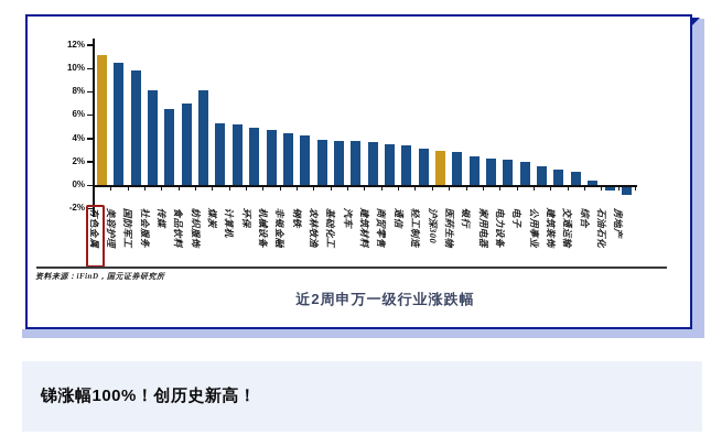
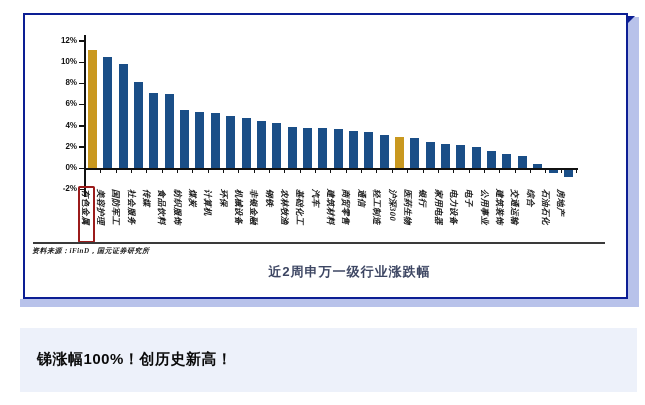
传媒: 6.5% -> 7.1%
纺织服饰: 8.1% -> 5.5%
